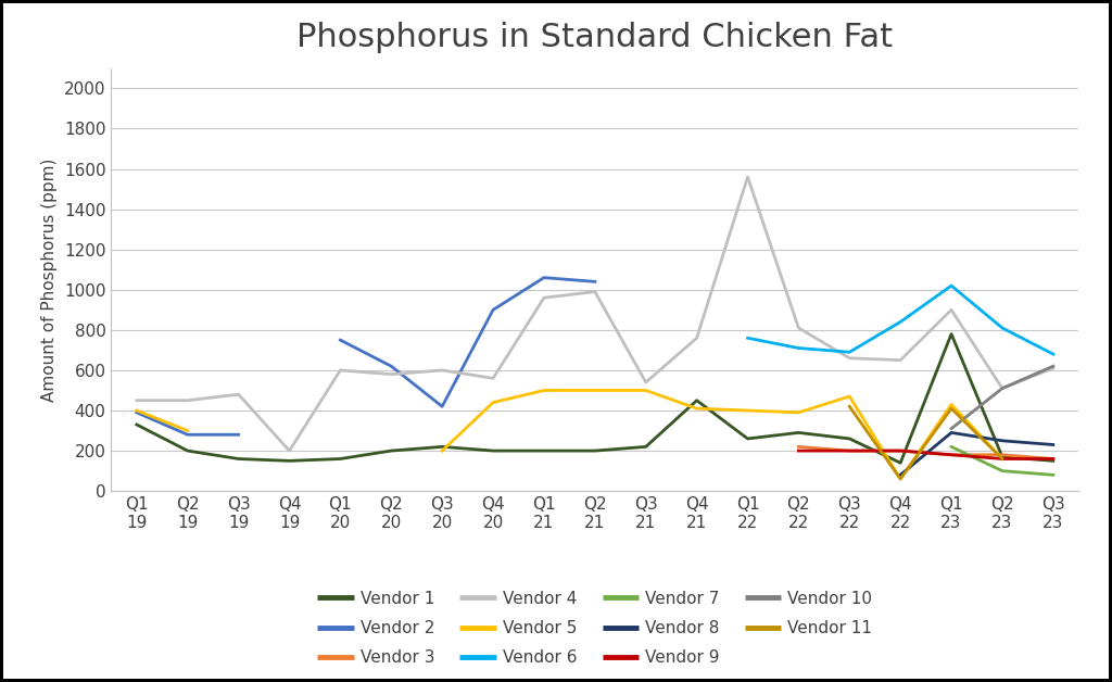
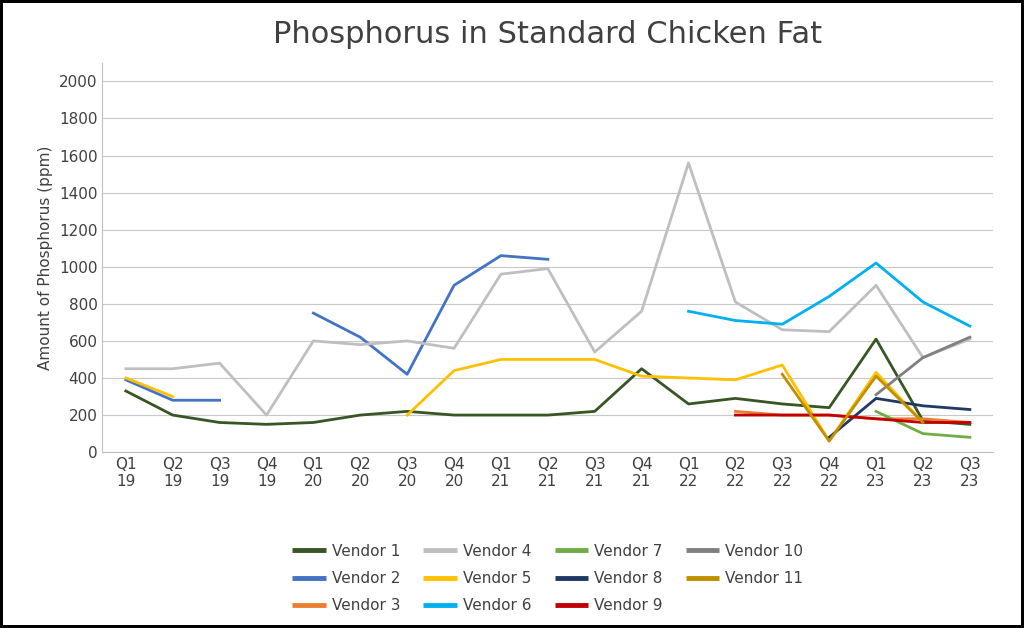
Vendor 1/Q4 22: 140 -> 240
Vendor 1/Q1 23: 780 -> 610
